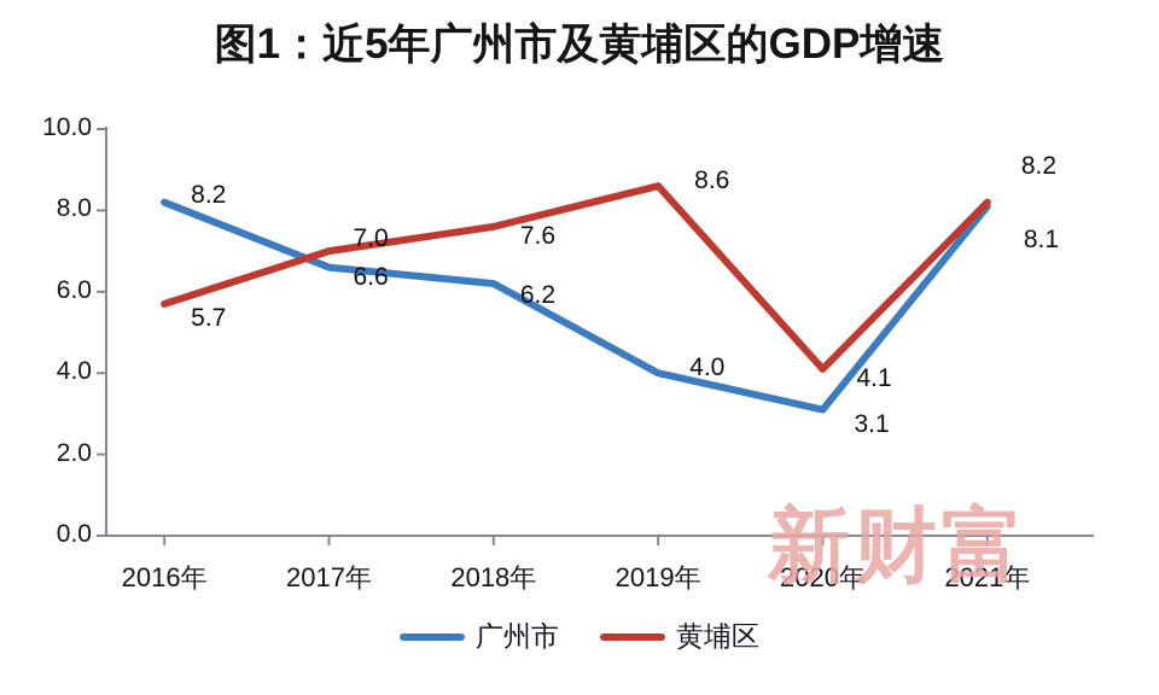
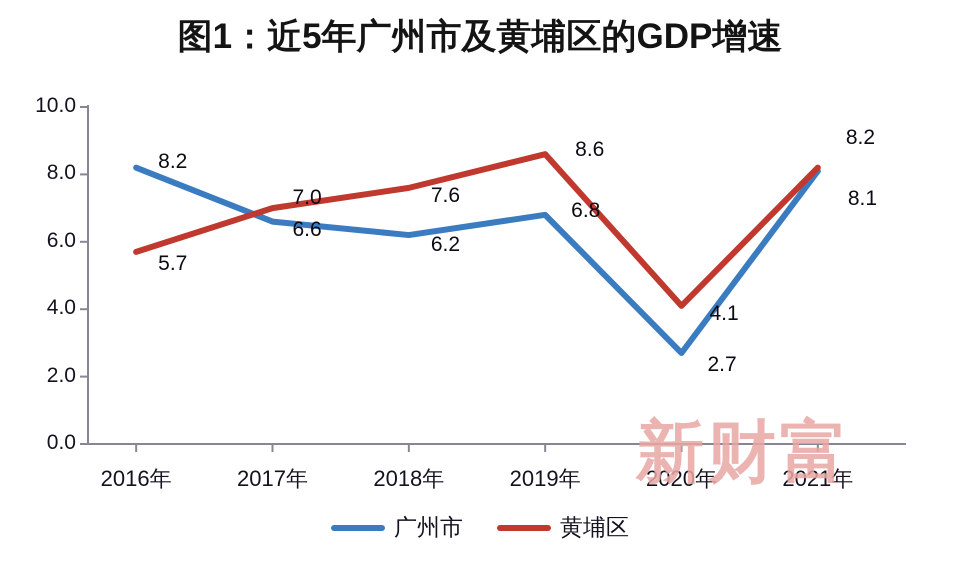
广州市/2019年: 4.0 -> 6.8
广州市/2020年: 3.1 -> 2.7
